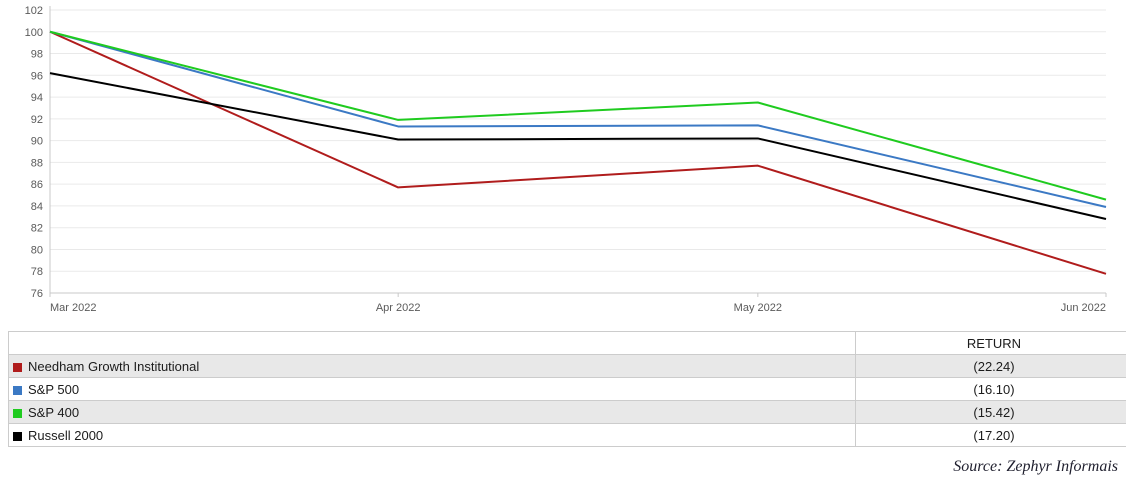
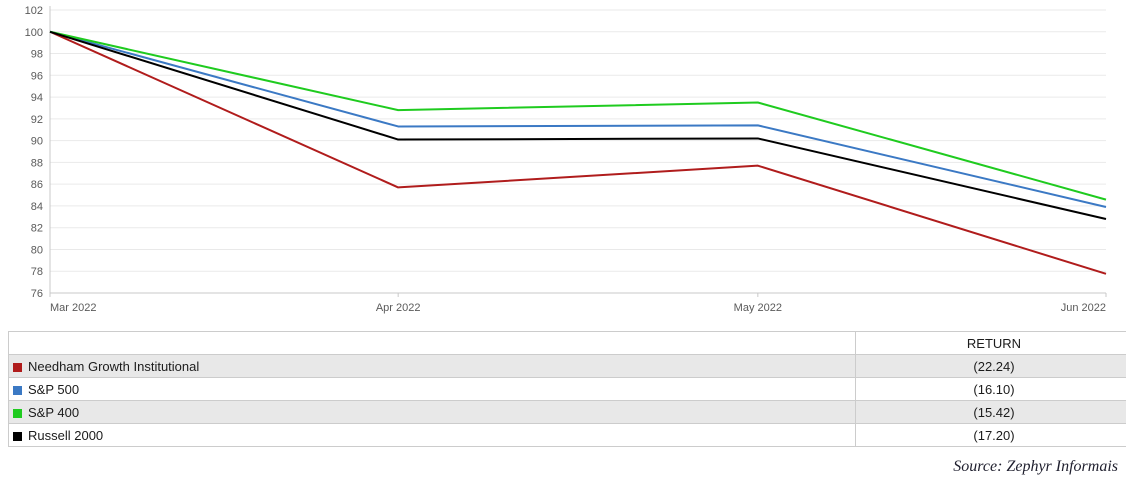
Russell 2000/Mar 2022: 96.2 -> 100.0
S&P 400/Apr 2022: 91.9 -> 92.8
